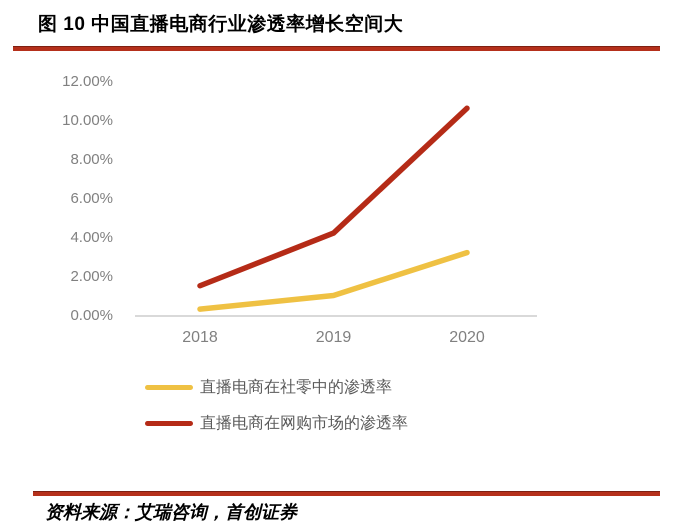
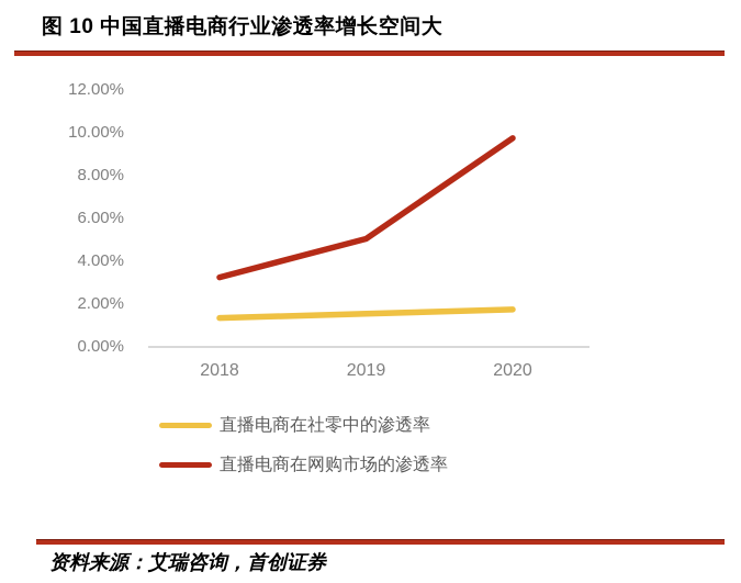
直播电商在社零中的渗透率/2018: 0.3% -> 1.3%
直播电商在网购市场的渗透率/2018: 1.5% -> 3.2%
直播电商在社零中的渗透率/2019: 1.0% -> 1.5%
直播电商在网购市场的渗透率/2019: 4.2% -> 5.0%
直播电商在社零中的渗透率/2020: 3.2% -> 1.7%
直播电商在网购市场的渗透率/2020: 10.6% -> 9.7%
